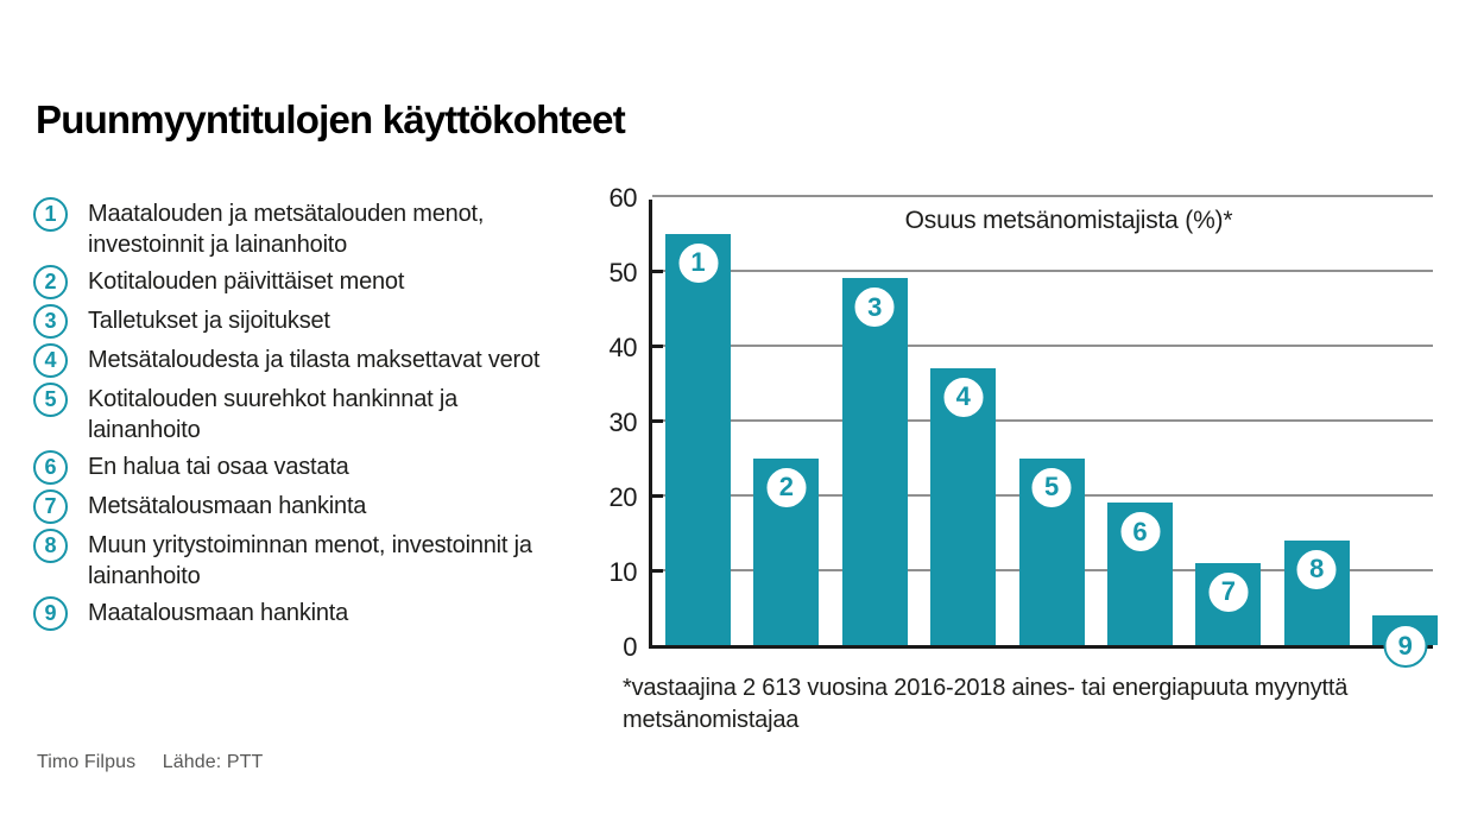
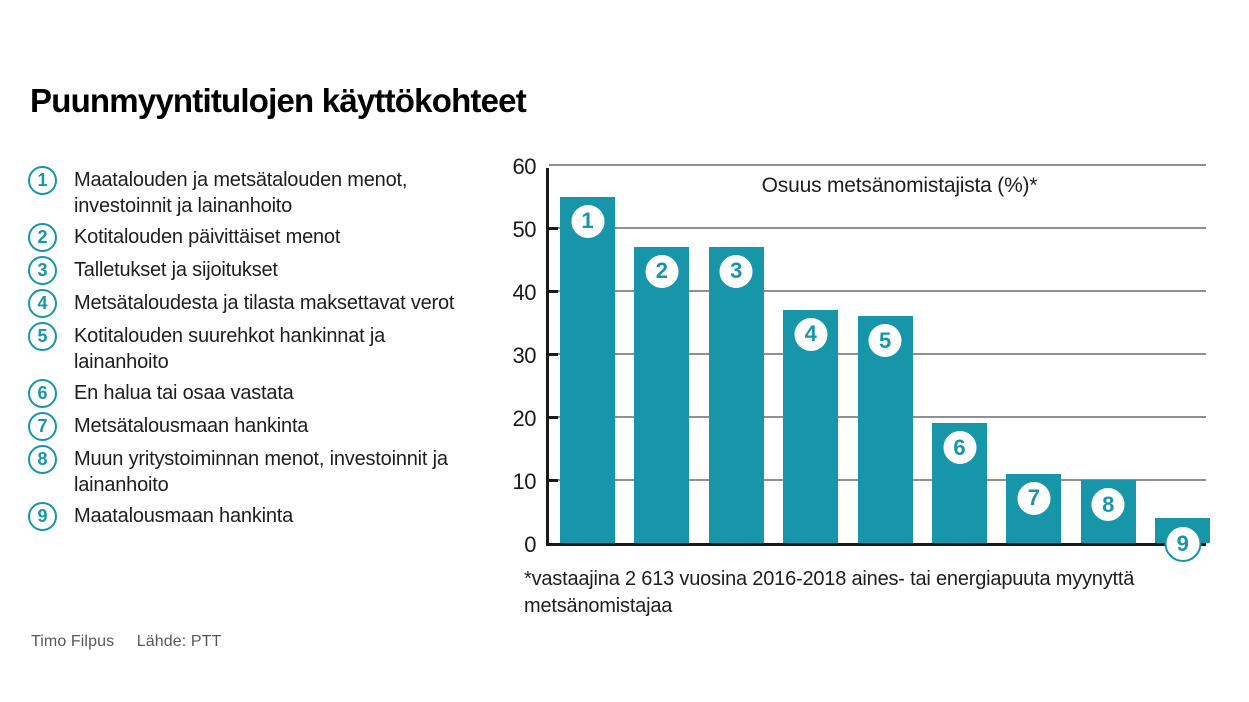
2: 25 -> 47
3: 49 -> 47
5: 25 -> 36
8: 14 -> 10
